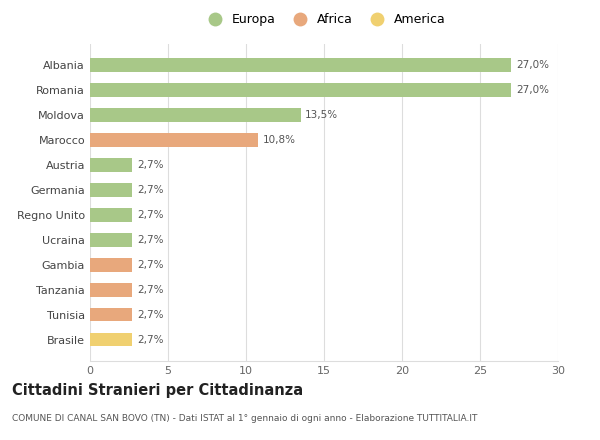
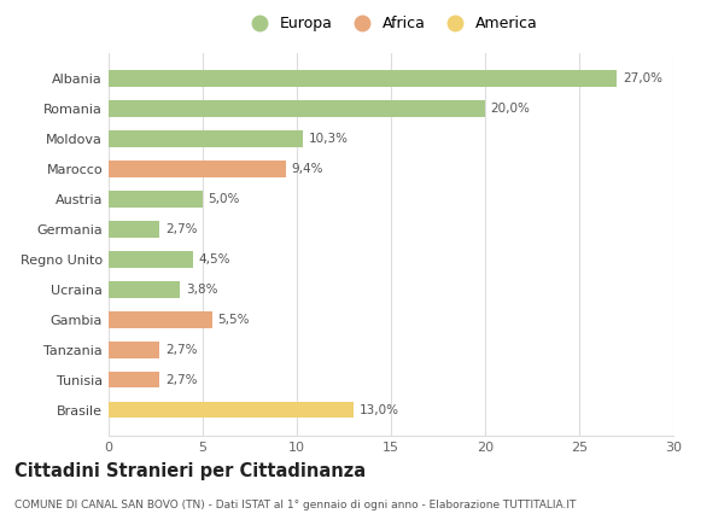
Romania: 27,0% -> 20,0%
Moldova: 13,5% -> 10,3%
Marocco: 10,8% -> 9,4%
Austria: 2,7% -> 5,0%
Regno Unito: 2,7% -> 4,5%
Ucraina: 2,7% -> 3,8%
Gambia: 2,7% -> 5,5%
Brasile: 2,7% -> 13,0%
